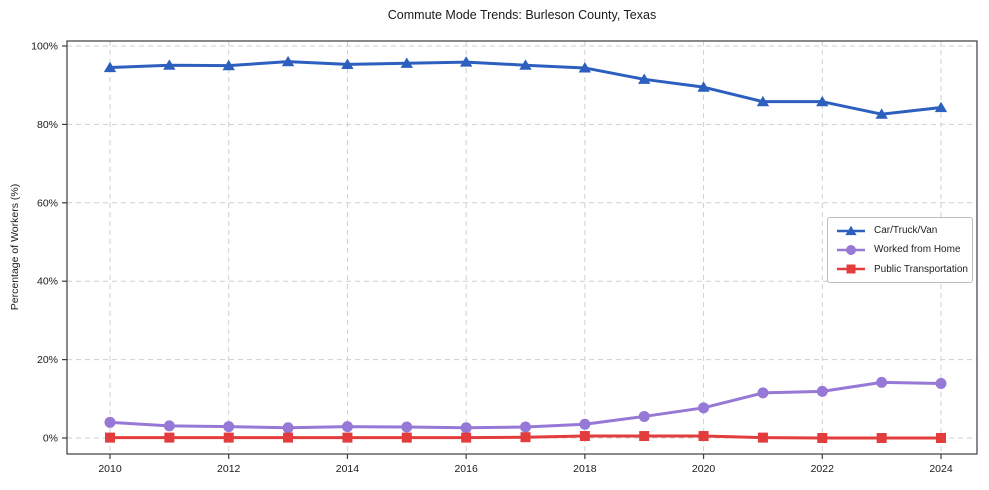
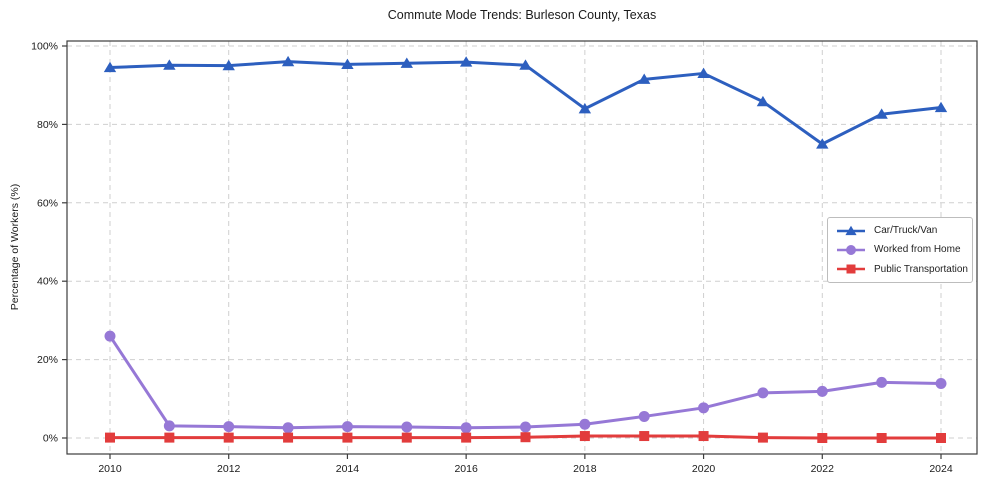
Worked from Home/2010: 4% -> 26%
Car/Truck/Van/2018: 94% -> 84%
Car/Truck/Van/2020: 90% -> 93%
Car/Truck/Van/2022: 86% -> 75%
